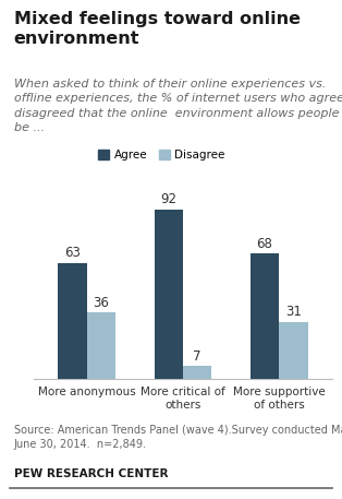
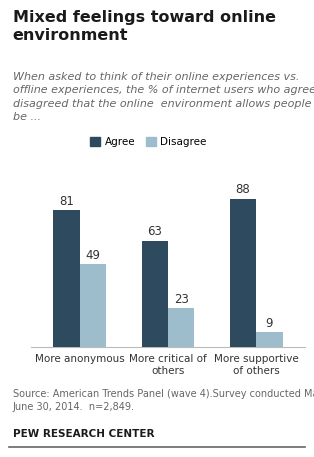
Agree/More anonymous: 63 -> 81
Disagree/More anonymous: 36 -> 49
Agree/More critical of others: 92 -> 63
Disagree/More critical of others: 7 -> 23
Agree/More supportive of others: 68 -> 88
Disagree/More supportive of others: 31 -> 9
